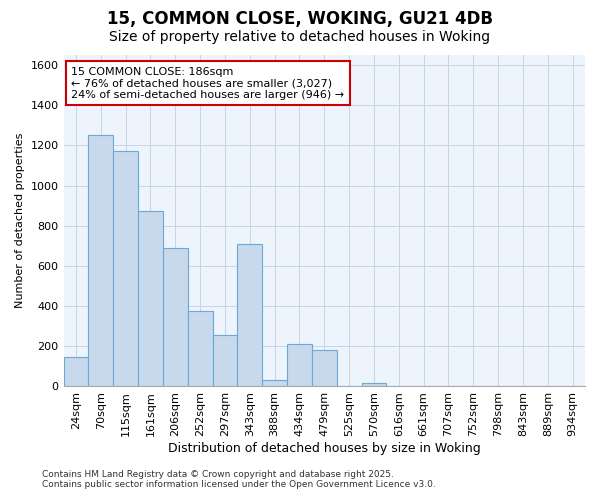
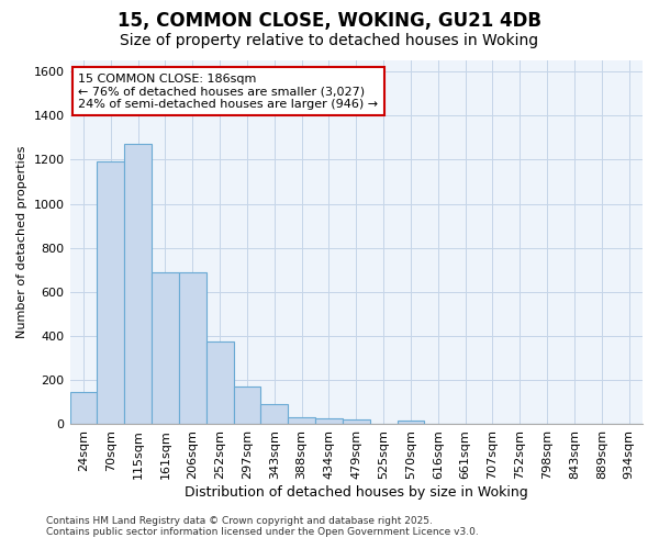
70sqm: 1250 -> 1190
115sqm: 1170 -> 1270
161sqm: 875 -> 690
297sqm: 255 -> 170
343sqm: 710 -> 90
434sqm: 210 -> 25
479sqm: 180 -> 20
